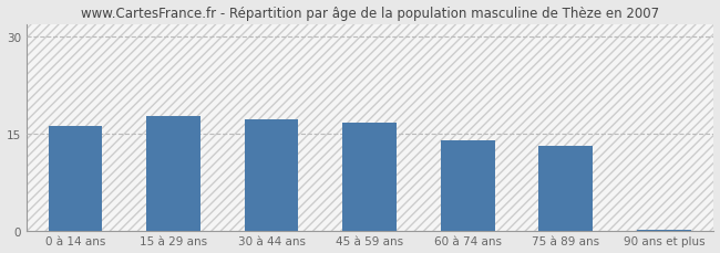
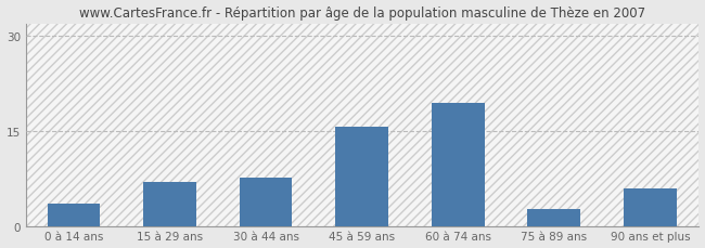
0 à 14 ans: 16.2 -> 3.6
15 à 29 ans: 17.8 -> 7.0
30 à 44 ans: 17.2 -> 7.6
45 à 59 ans: 16.7 -> 15.6
60 à 74 ans: 13.9 -> 19.4
75 à 89 ans: 13.1 -> 2.6
90 ans et plus: 0.1 -> 6.0
